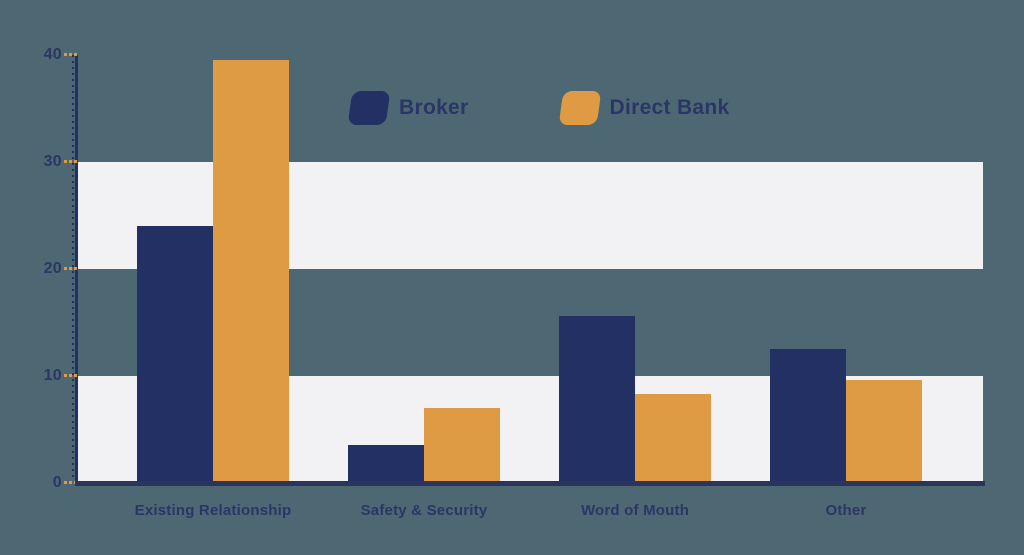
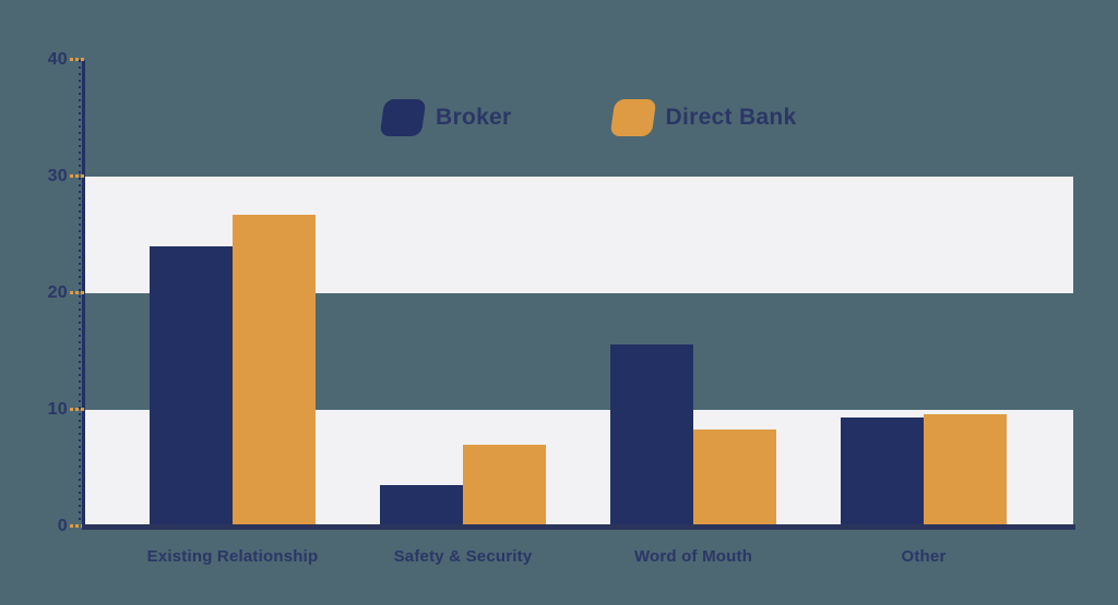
Direct Bank/Existing Relationship: 39.3 -> 26.5
Broker/Other: 12.3 -> 9.2
